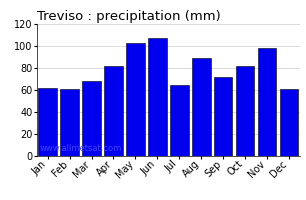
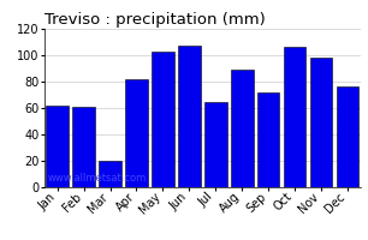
Mar: 68 -> 20
Oct: 82 -> 106
Dec: 61 -> 76
